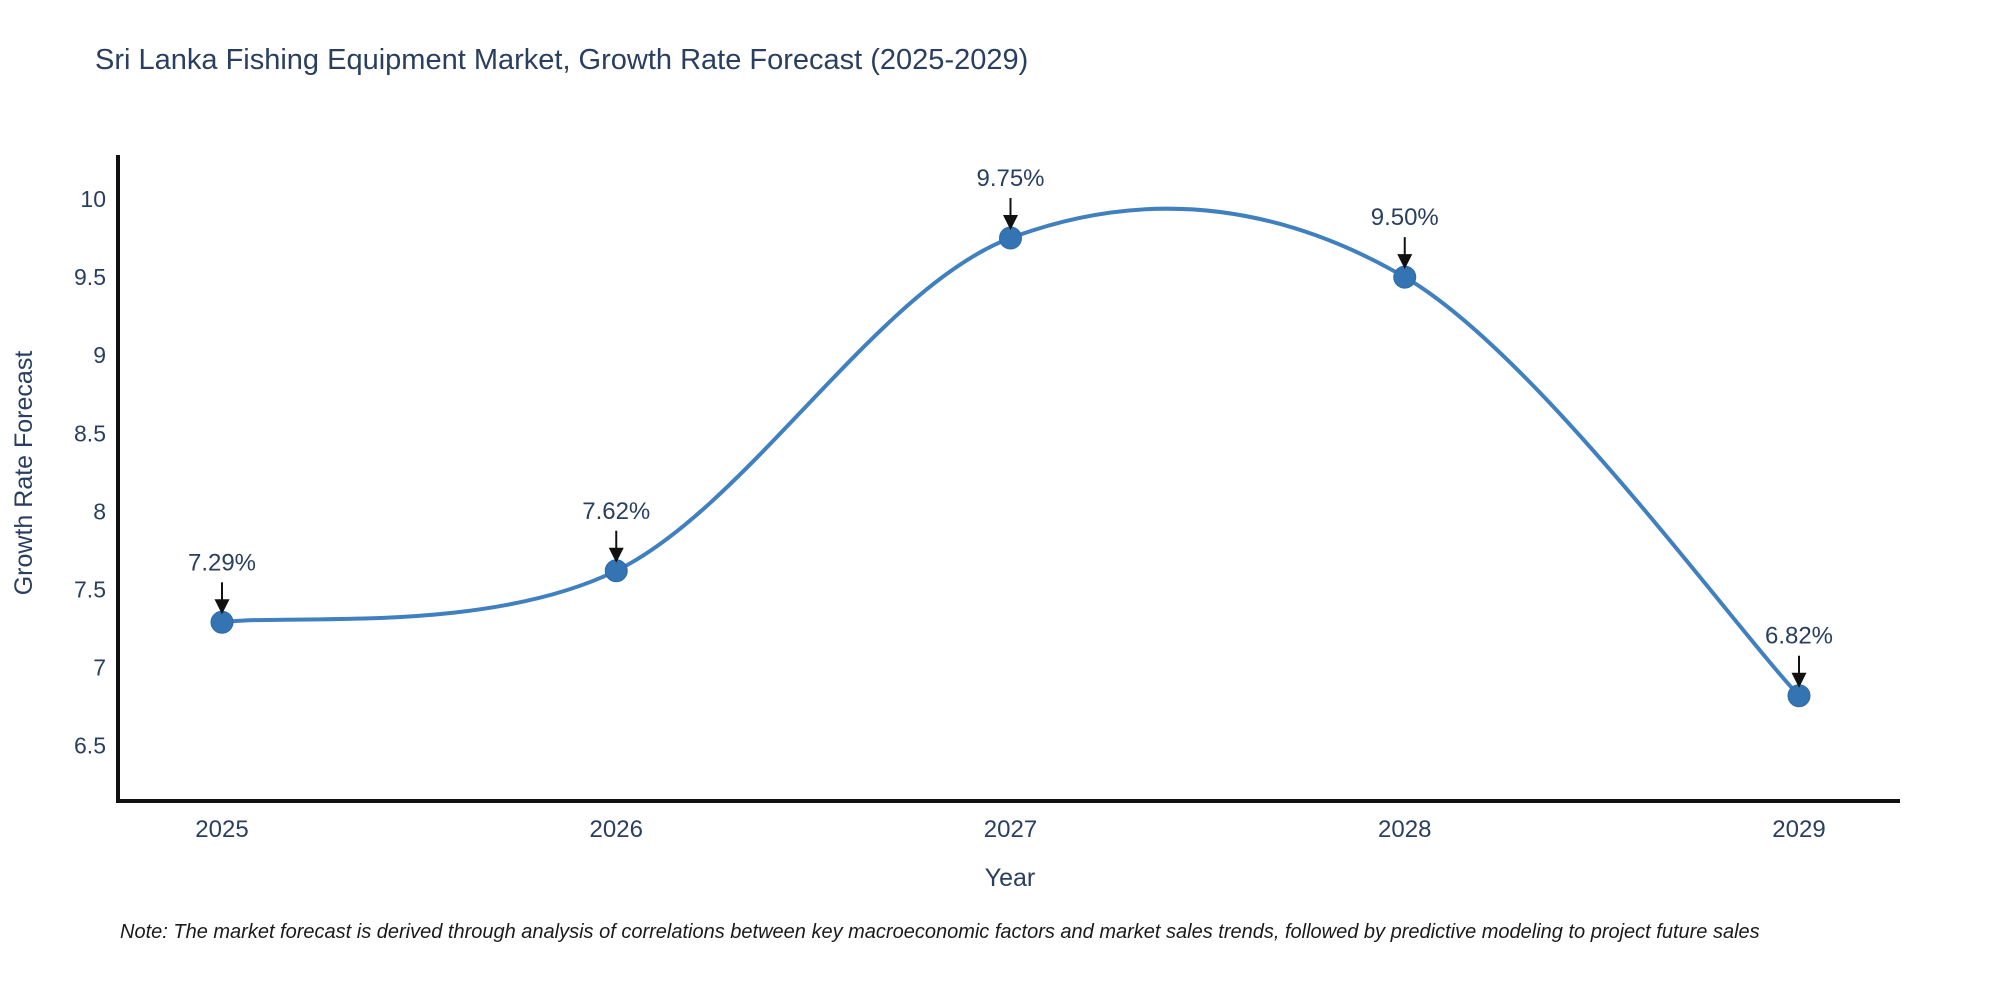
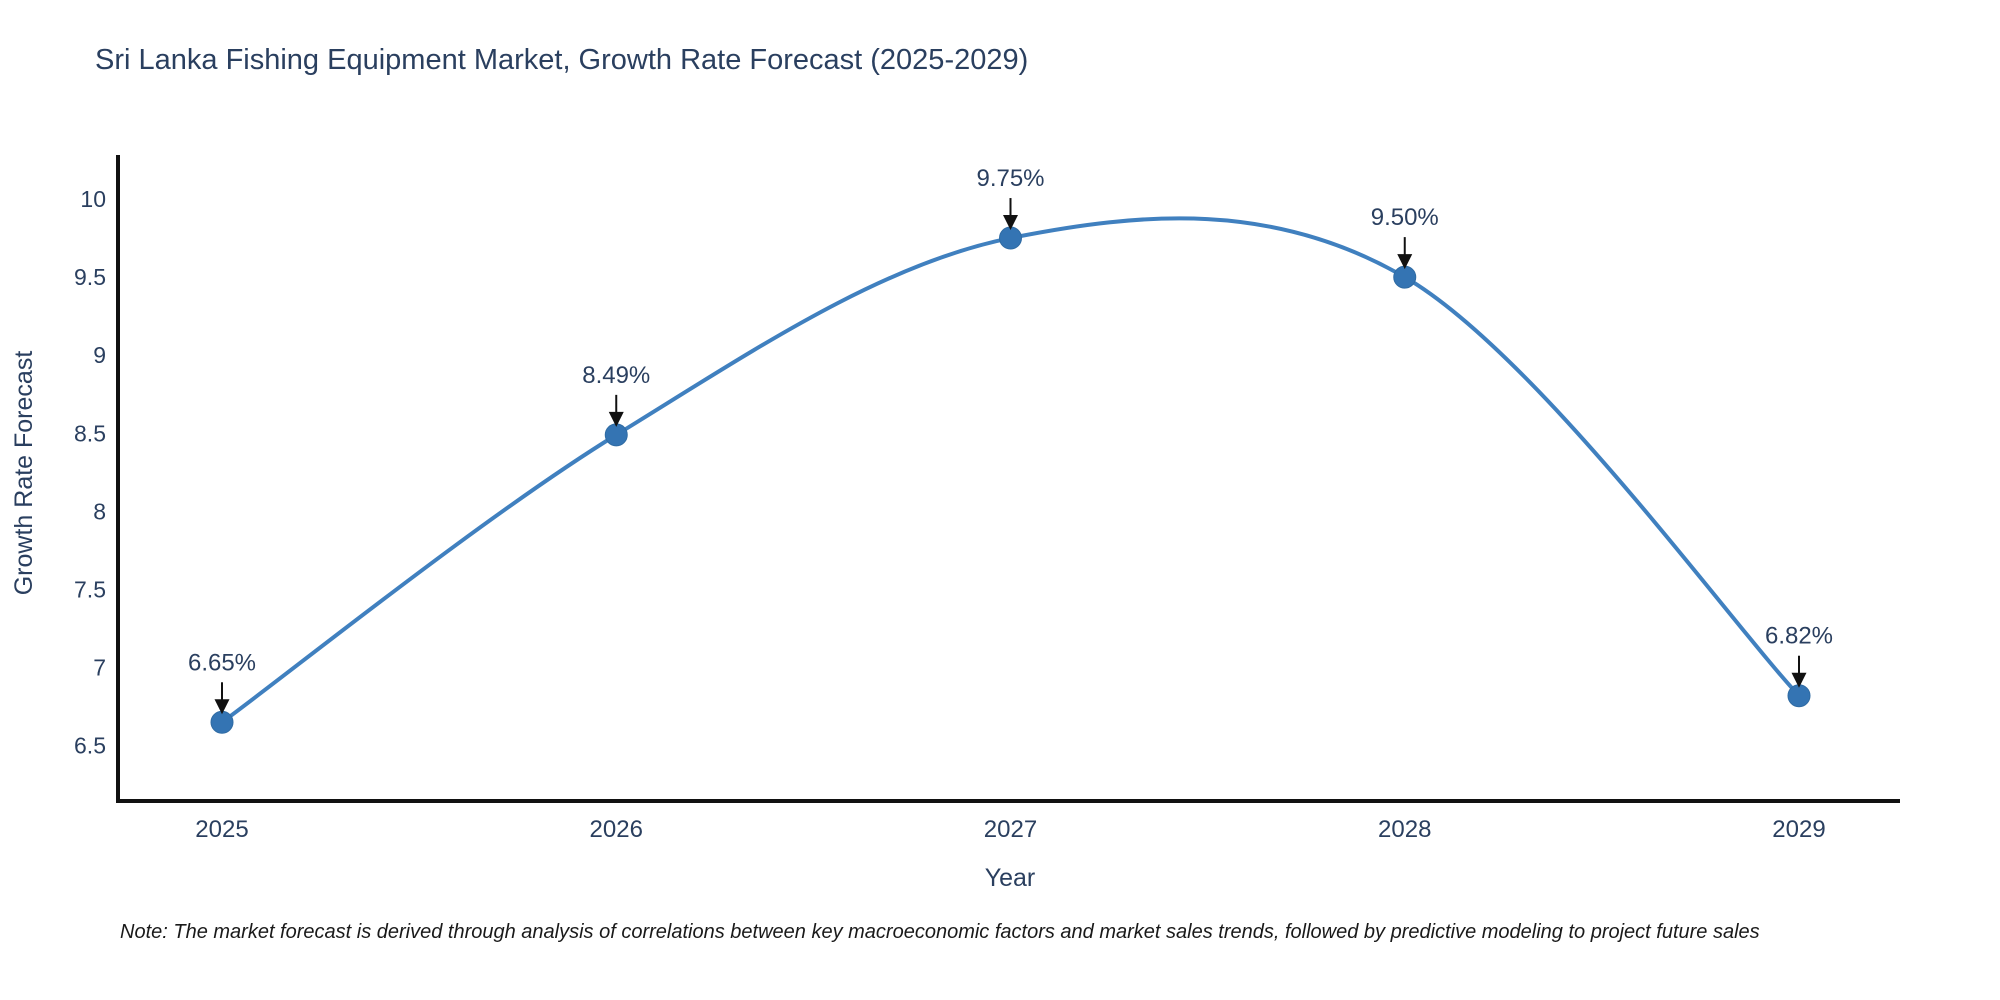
2025: 7.29% -> 6.65%
2026: 7.62% -> 8.49%
